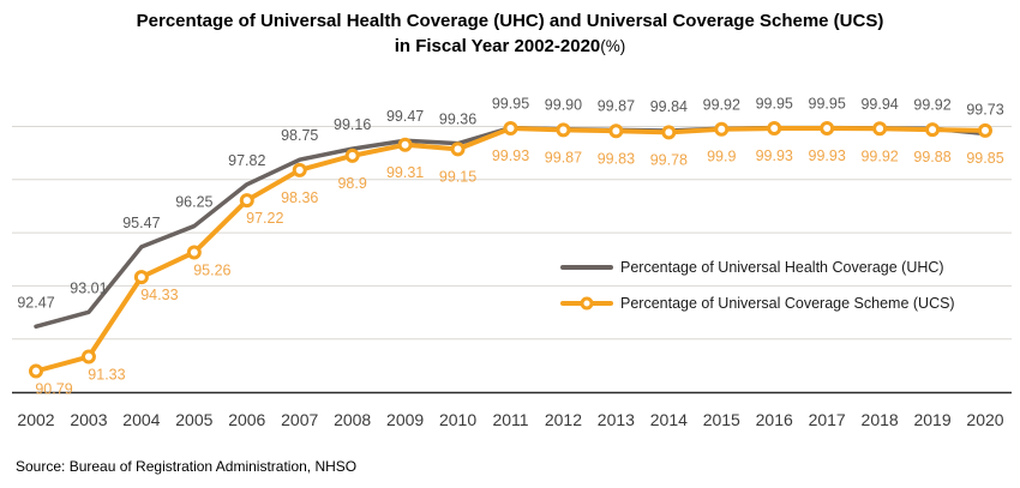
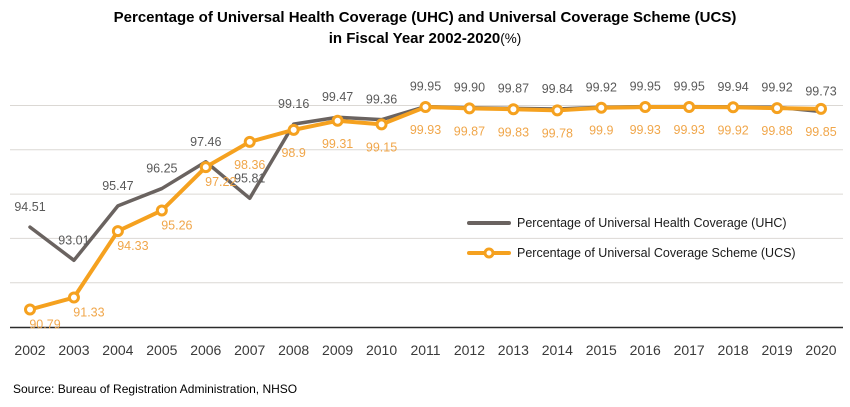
Percentage of Universal Health Coverage (UHC)/2002: 92.47 -> 94.51
Percentage of Universal Health Coverage (UHC)/2006: 97.82 -> 97.46
Percentage of Universal Health Coverage (UHC)/2007: 98.75 -> 95.81
